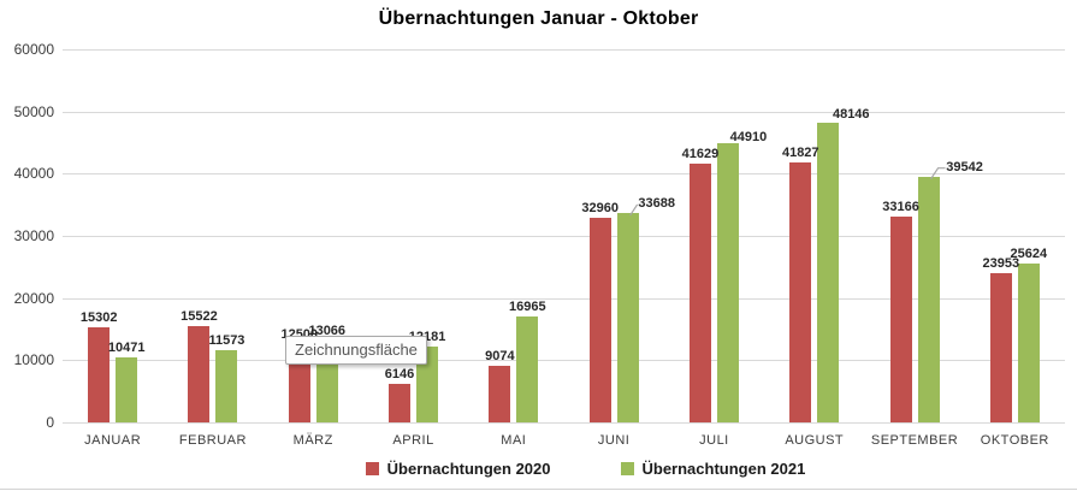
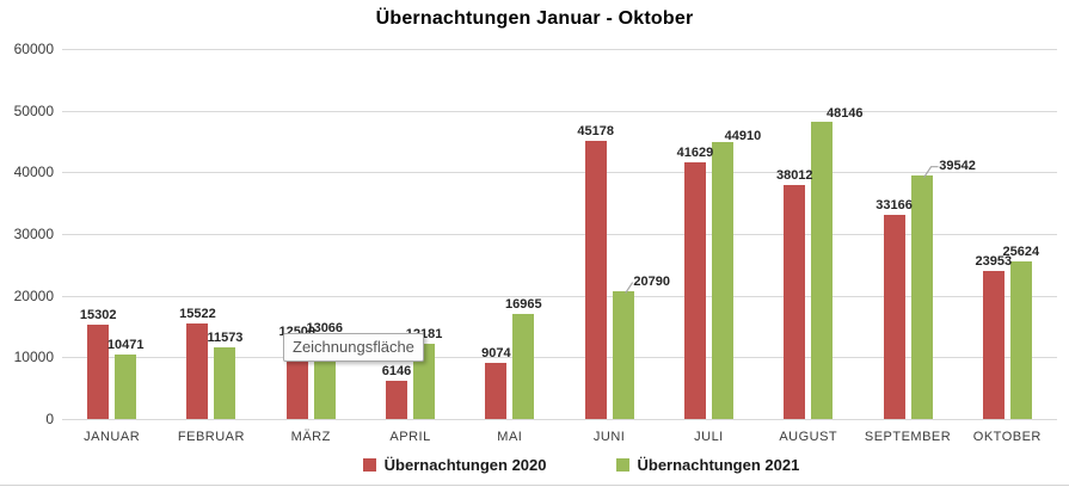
Übernachtungen 2020/JUNI: 32960 -> 45178
Übernachtungen 2021/JUNI: 33688 -> 20790
Übernachtungen 2020/AUGUST: 41827 -> 38012
